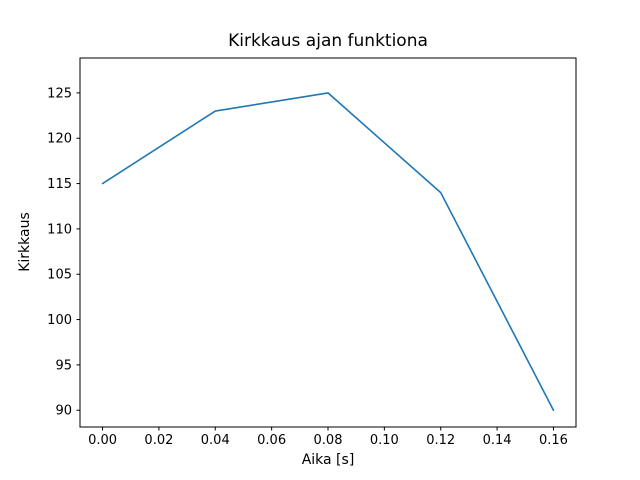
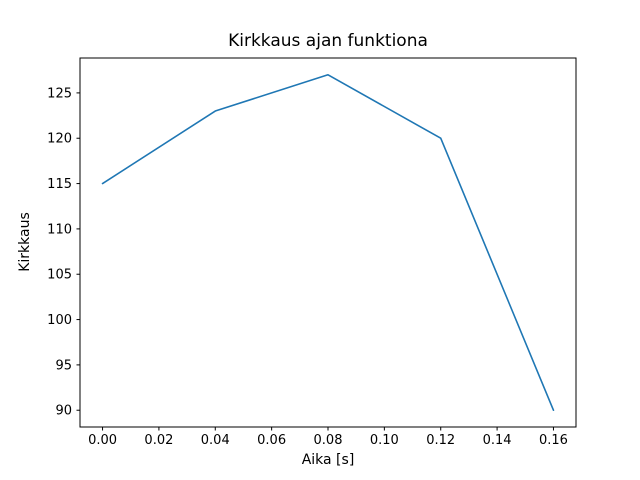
0.08: 125 -> 127
0.12: 114 -> 120
